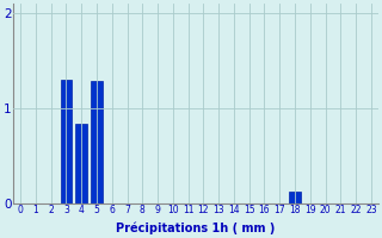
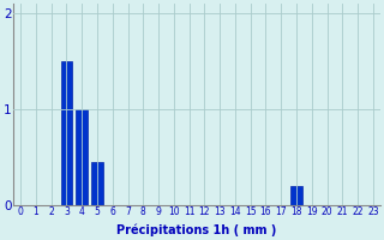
3: 1.30 -> 1.50
4: 0.84 -> 1.00
5: 1.28 -> 0.45
18: 0.12 -> 0.20
